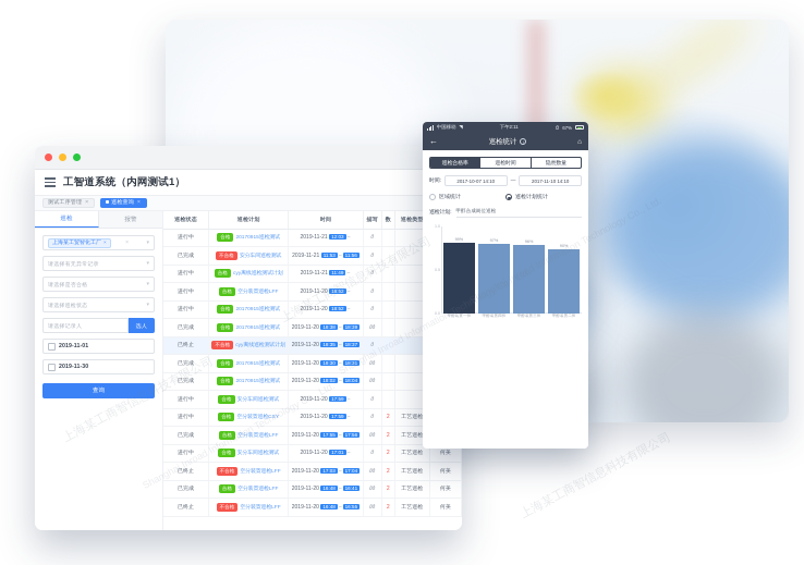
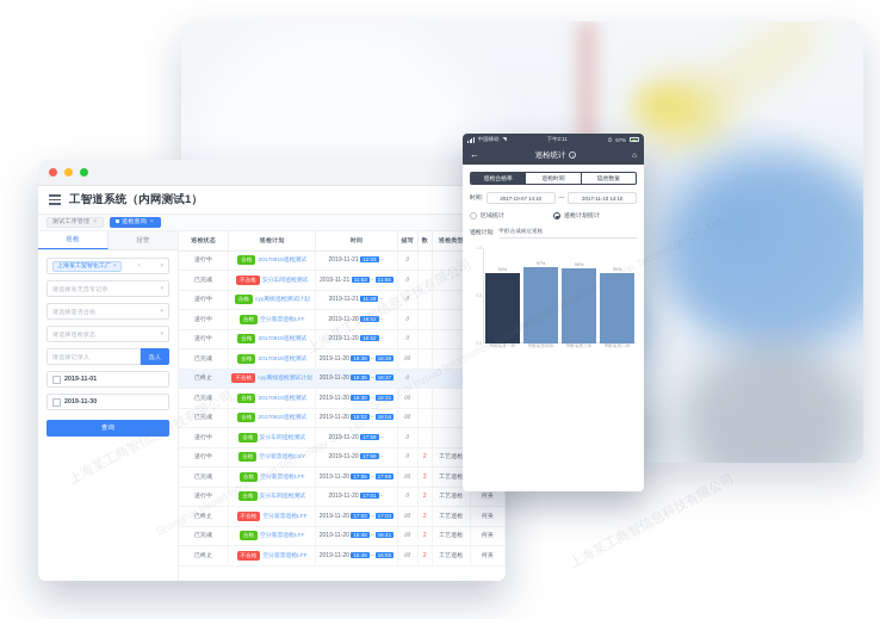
甲醇装置一班: 99% -> 90%
